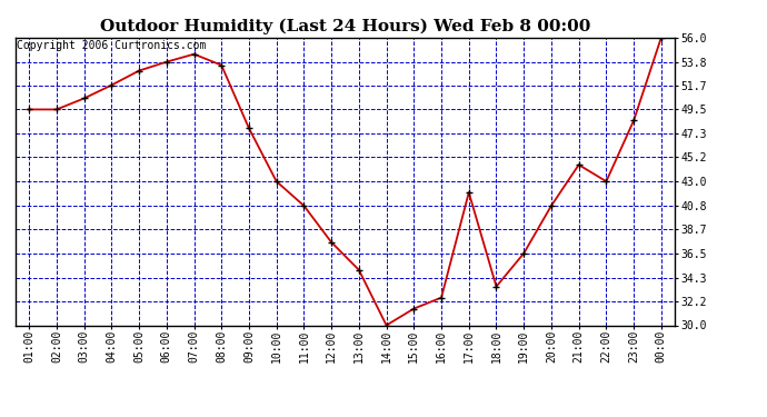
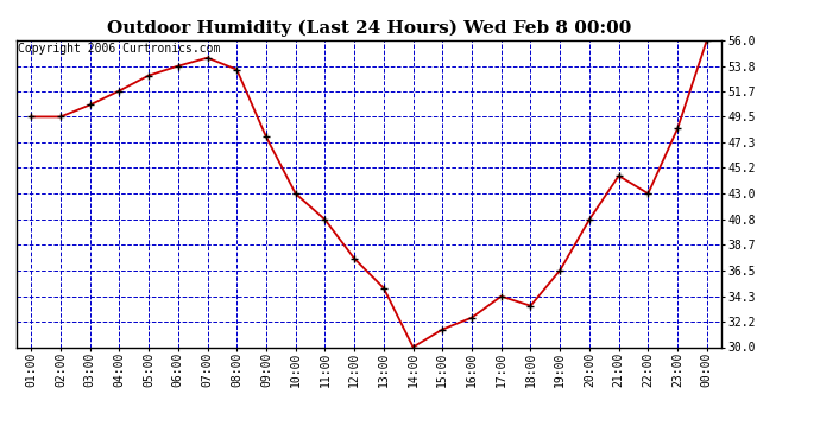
17:00: 42.0 -> 34.3
